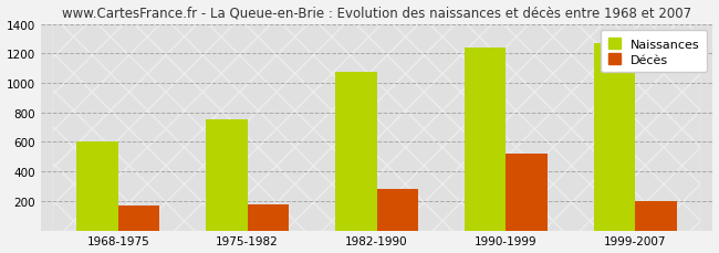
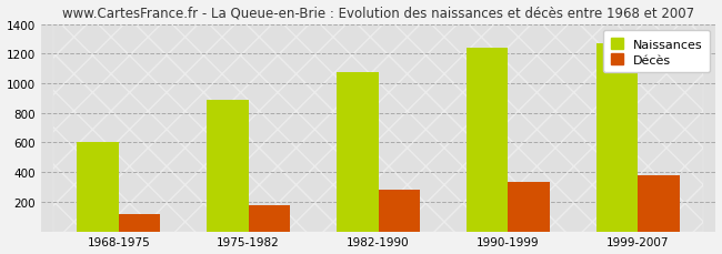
Décès/1968-1975: 170 -> 120
Naissances/1975-1982: 750 -> 890
Décès/1990-1999: 520 -> 330
Décès/1999-2007: 200 -> 380
